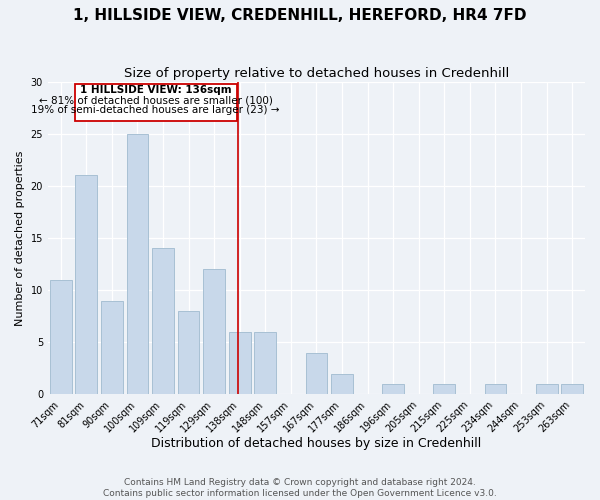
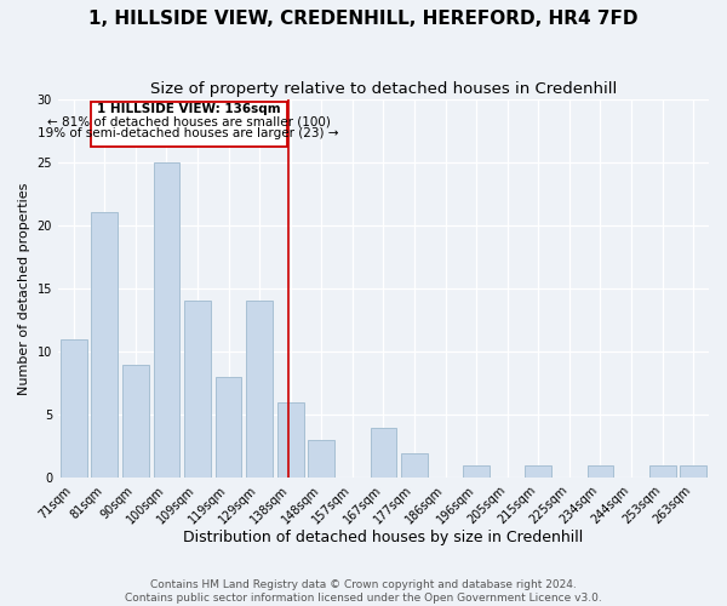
129sqm: 12 -> 14
148sqm: 6 -> 3
